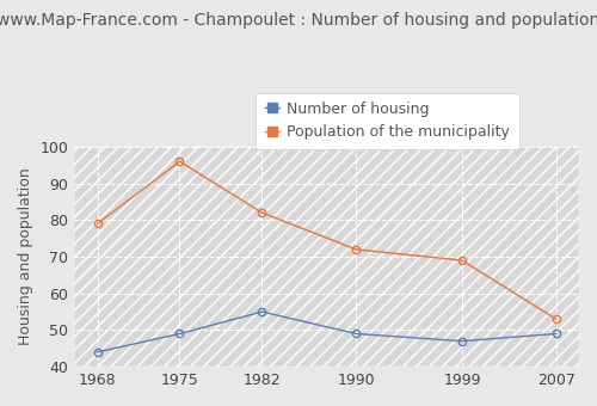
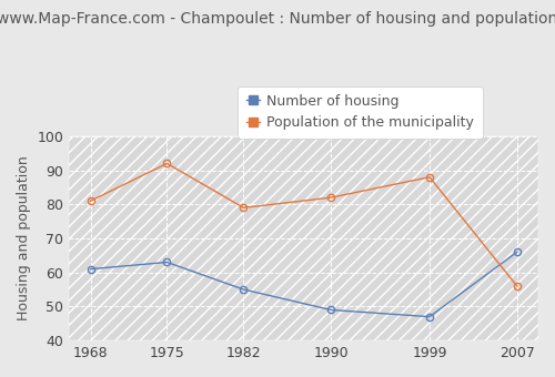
Number of housing/1968: 44 -> 61
Population of the municipality/1968: 79 -> 81
Number of housing/1975: 49 -> 63
Population of the municipality/1975: 96 -> 92
Population of the municipality/1982: 82 -> 79
Population of the municipality/1990: 72 -> 82
Population of the municipality/1999: 69 -> 88
Number of housing/2007: 49 -> 66
Population of the municipality/2007: 53 -> 56
